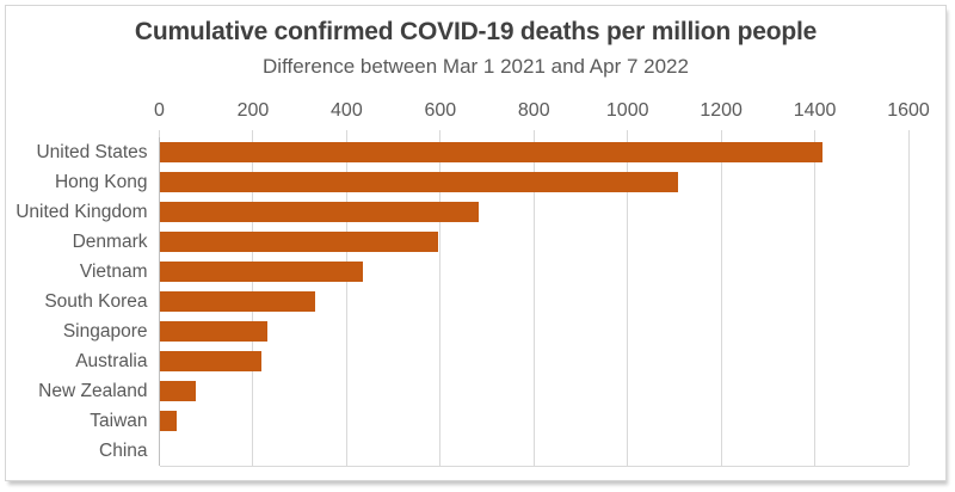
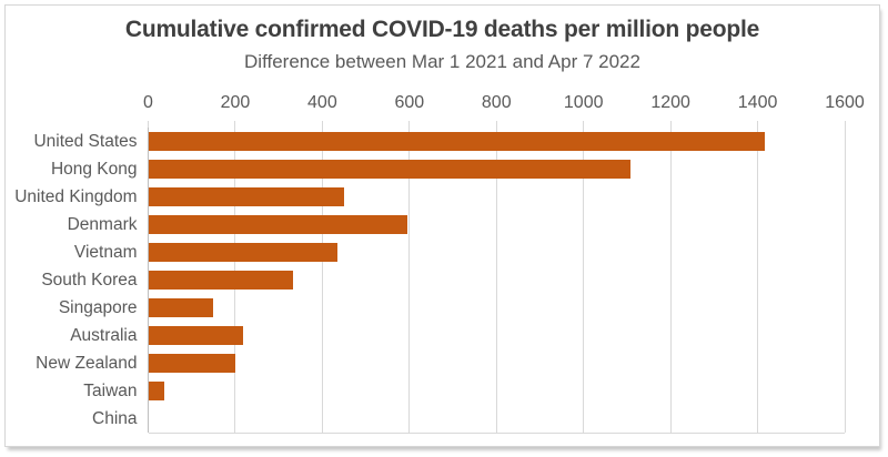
United Kingdom: 680 -> 450
Singapore: 230 -> 150
New Zealand: 80 -> 200
